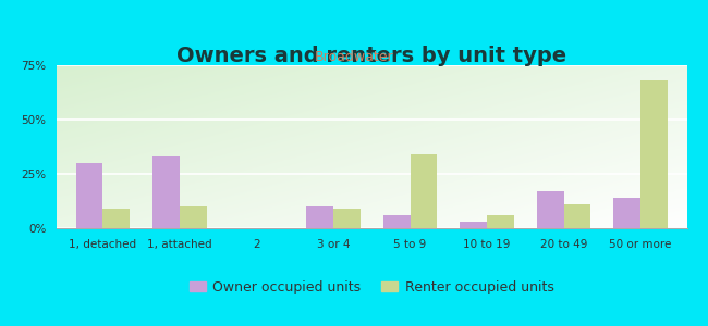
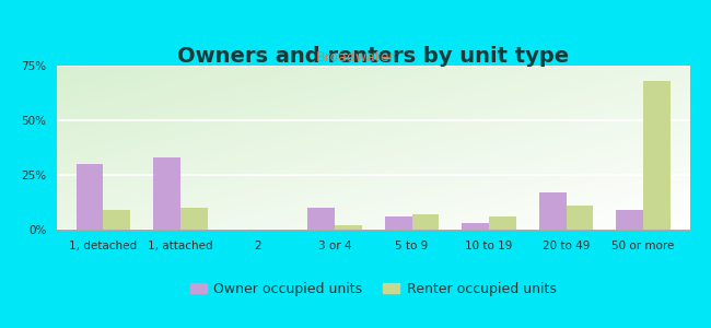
Renter occupied units/3 or 4: 9% -> 2%
Renter occupied units/5 to 9: 34% -> 7%
Owner occupied units/50 or more: 14% -> 9%
